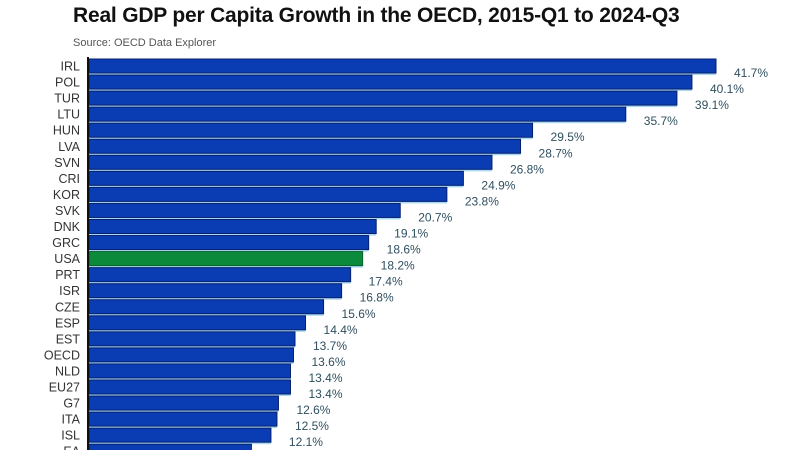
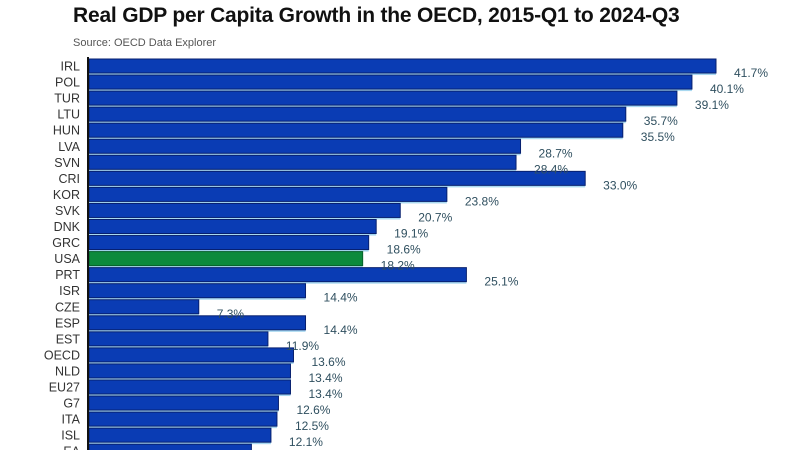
HUN: 29.5% -> 35.5%
SVN: 26.8% -> 28.4%
CRI: 24.9% -> 33.0%
PRT: 17.4% -> 25.1%
ISR: 16.8% -> 14.4%
CZE: 15.6% -> 7.3%
EST: 13.7% -> 11.9%
